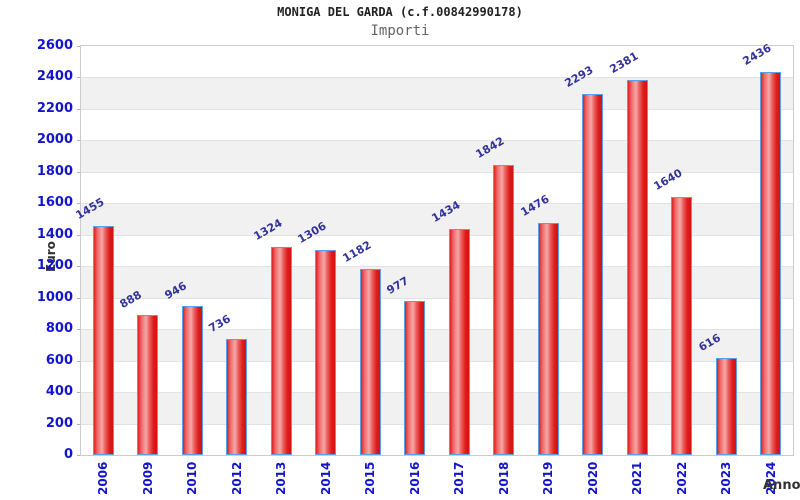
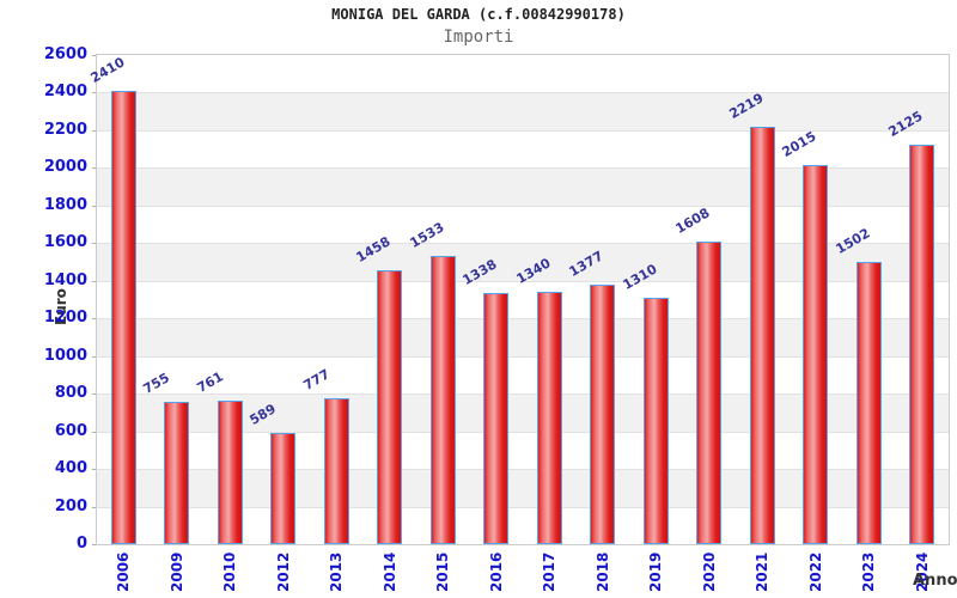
2006: 1455 -> 2410
2009: 888 -> 755
2010: 946 -> 761
2012: 736 -> 589
2013: 1324 -> 777
2014: 1306 -> 1458
2015: 1182 -> 1533
2016: 977 -> 1338
2017: 1434 -> 1340
2018: 1842 -> 1377
2019: 1476 -> 1310
2020: 2293 -> 1608
2021: 2381 -> 2219
2022: 1640 -> 2015
2023: 616 -> 1502
2024: 2436 -> 2125
